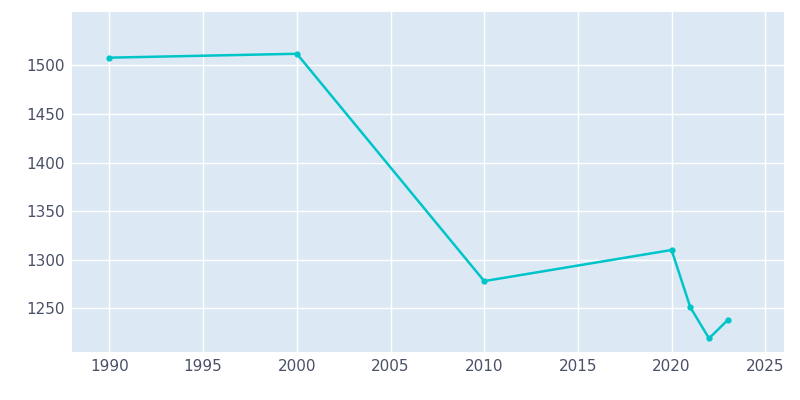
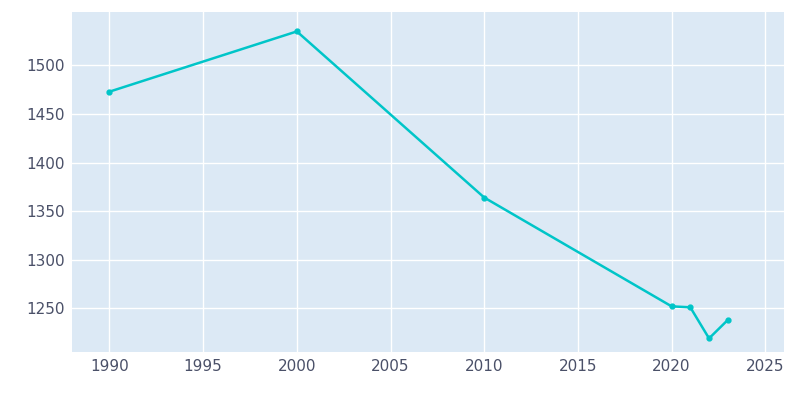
1990: 1508 -> 1473
2000: 1512 -> 1535
2010: 1278 -> 1364
2020: 1310 -> 1252
